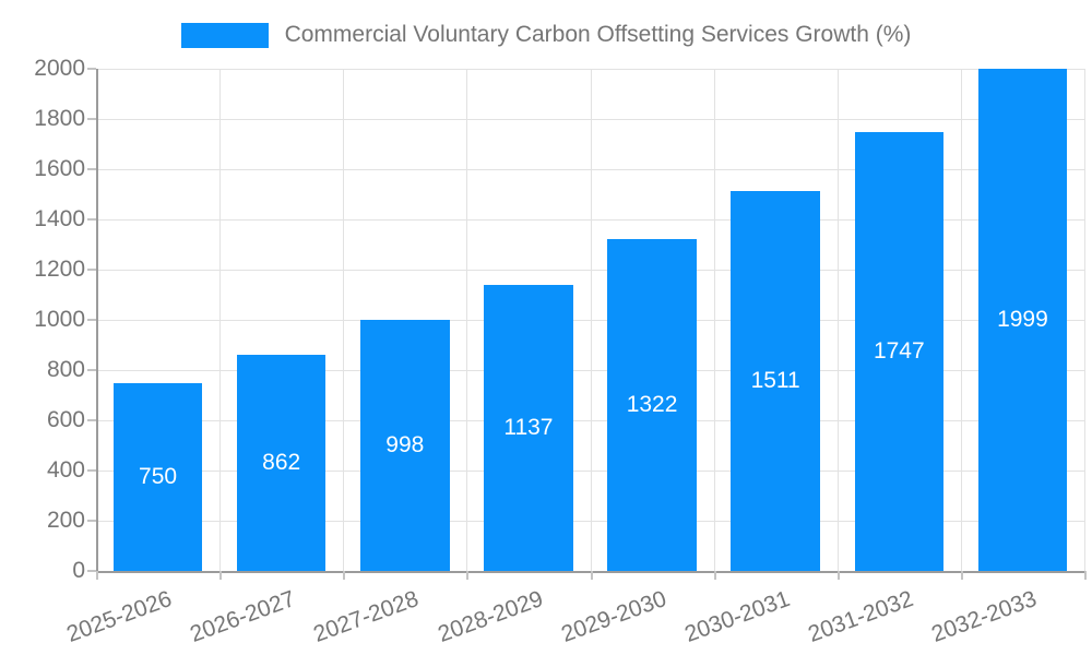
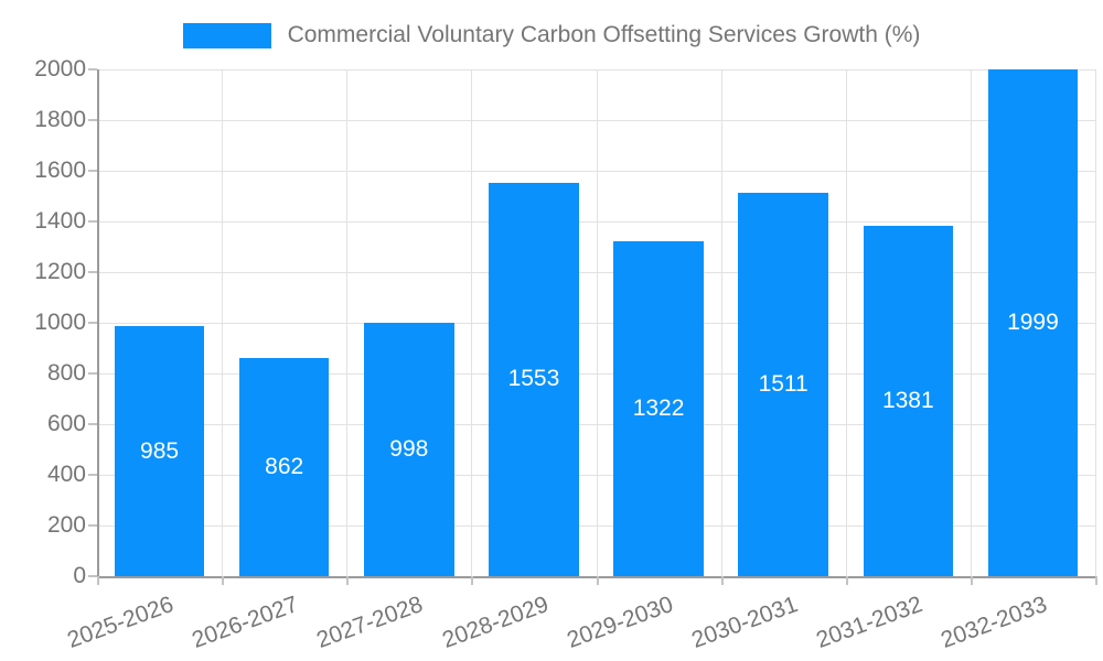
2025-2026: 750 -> 985
2028-2029: 1137 -> 1553
2031-2032: 1747 -> 1381
